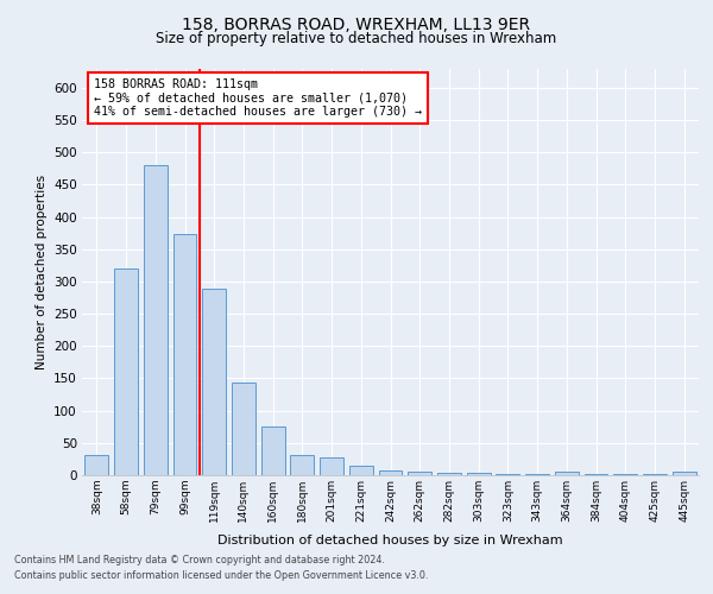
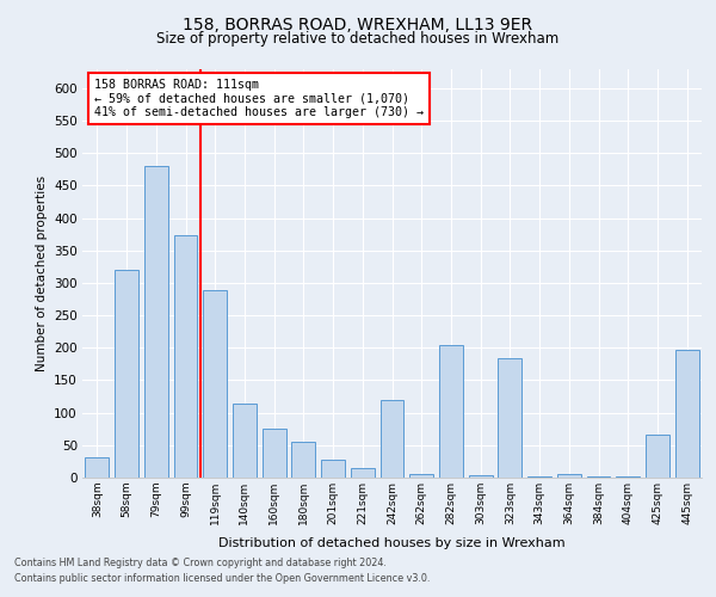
140sqm: 143 -> 114
180sqm: 31 -> 56
242sqm: 8 -> 120
282sqm: 4 -> 204
323sqm: 1 -> 184
425sqm: 1 -> 66
445sqm: 5 -> 196
